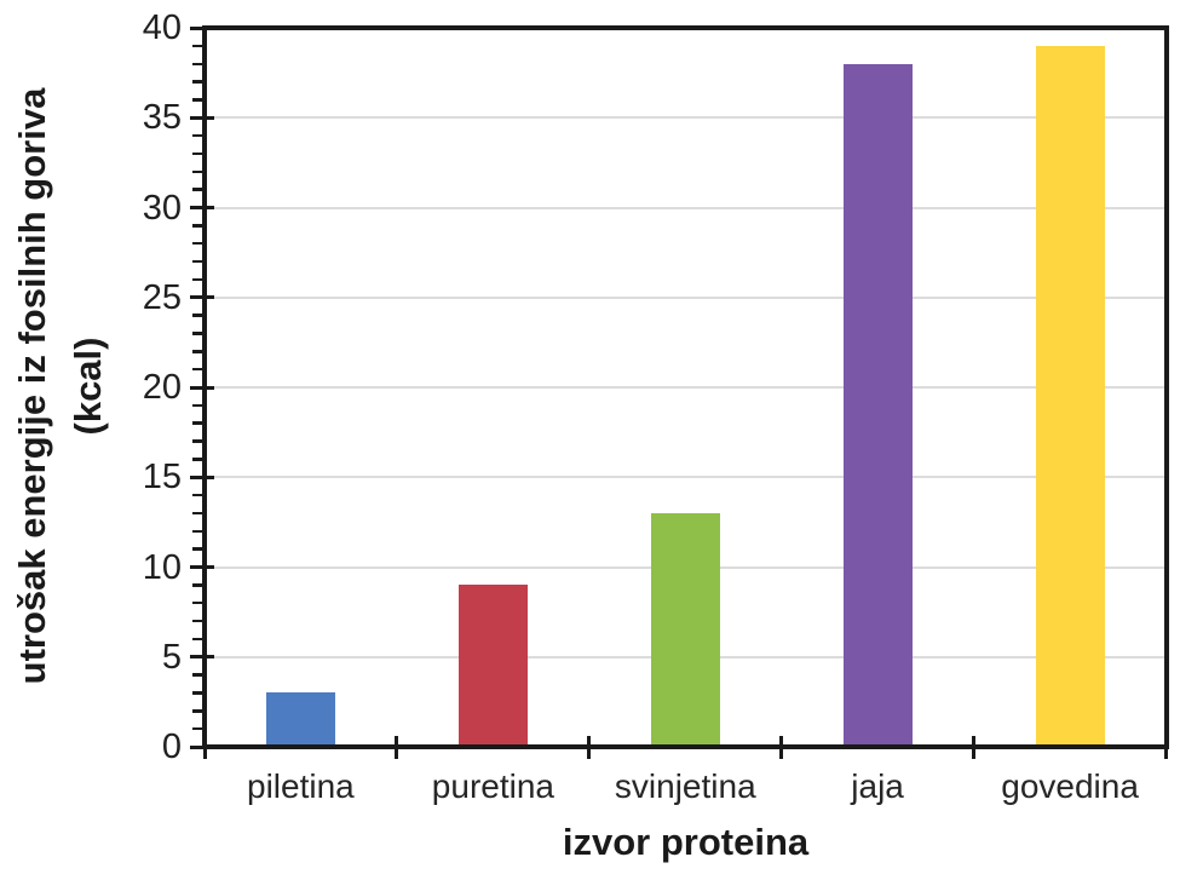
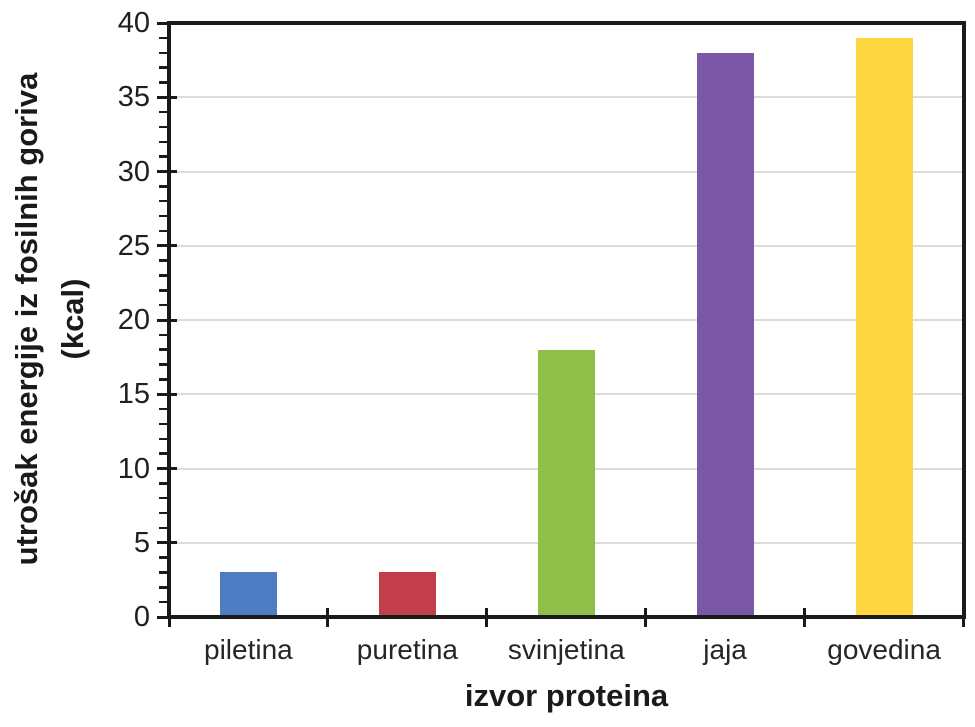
puretina: 9 -> 3
svinjetina: 13 -> 18
